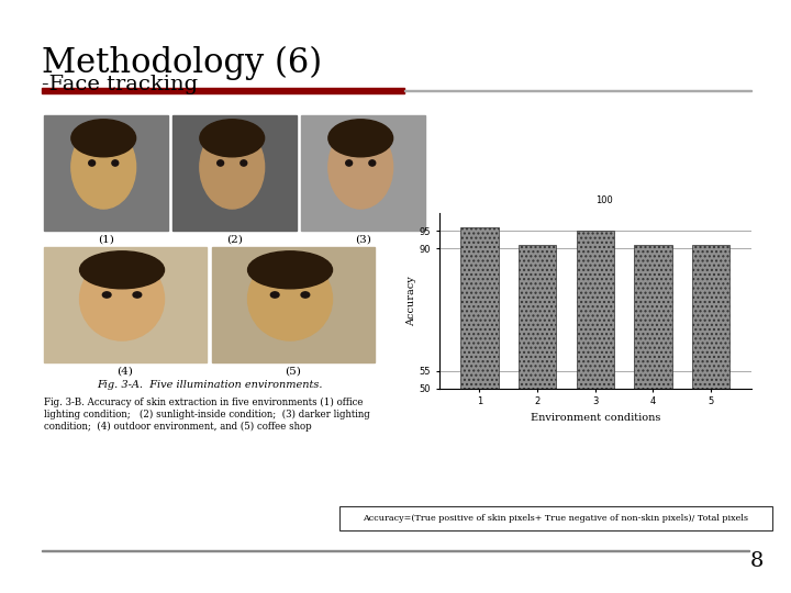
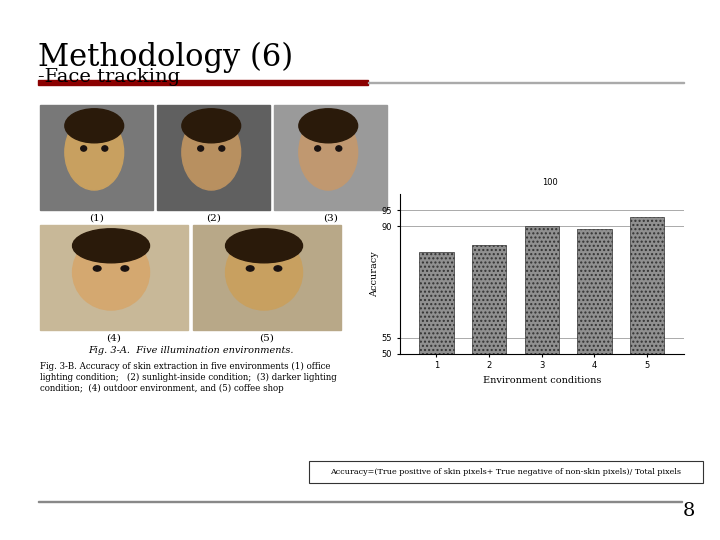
1: 96 -> 82
2: 91 -> 84
3: 95 -> 90
4: 91 -> 89
5: 91 -> 93
